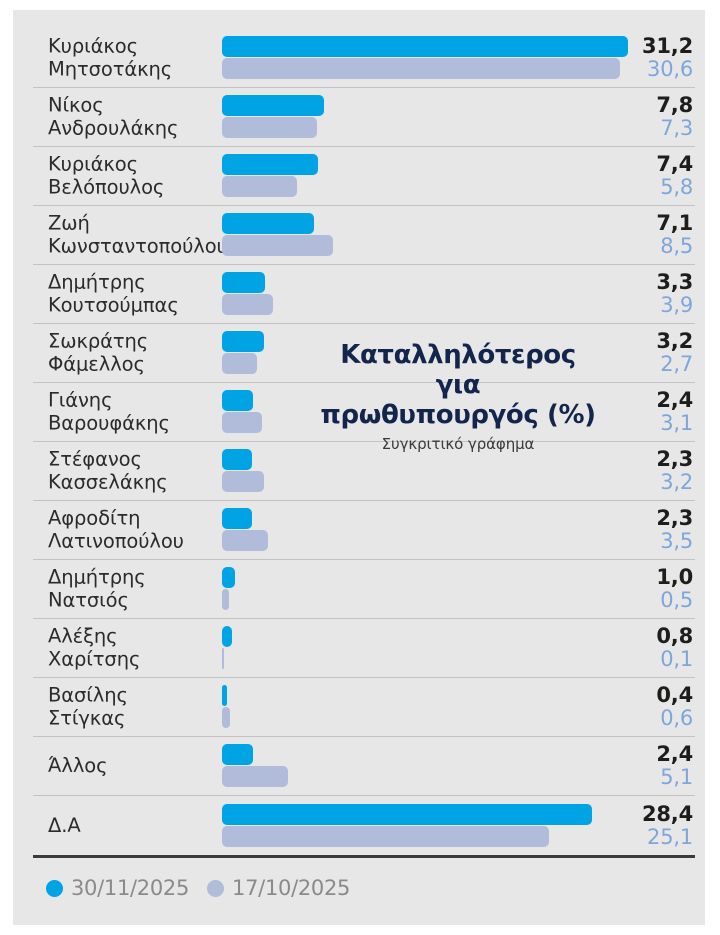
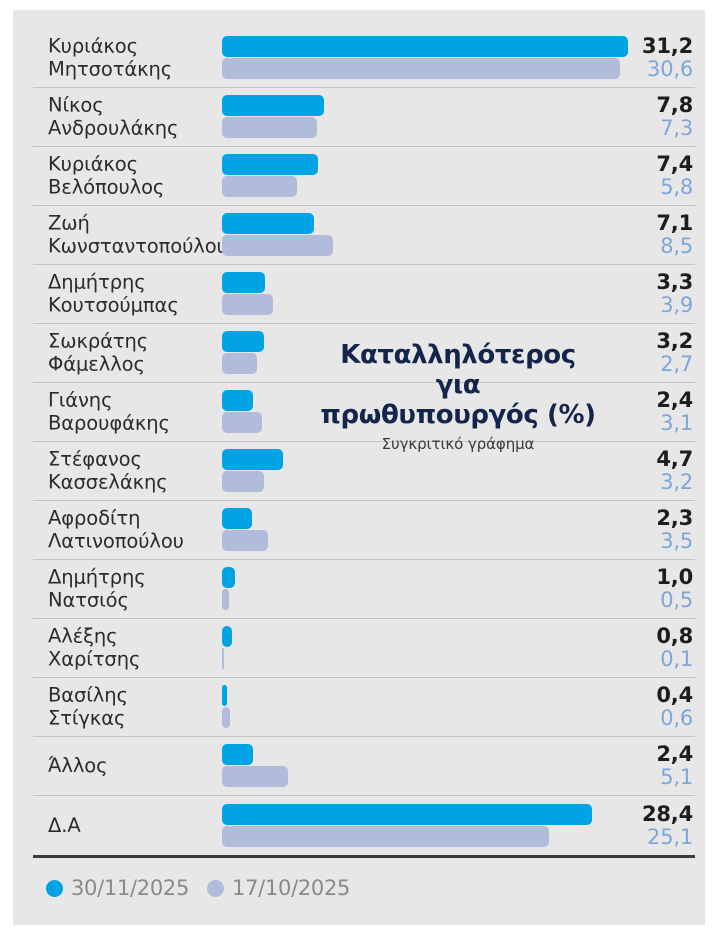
30/11/2025/Στέφανος Κασσελάκης: 2,3 -> 4,7
